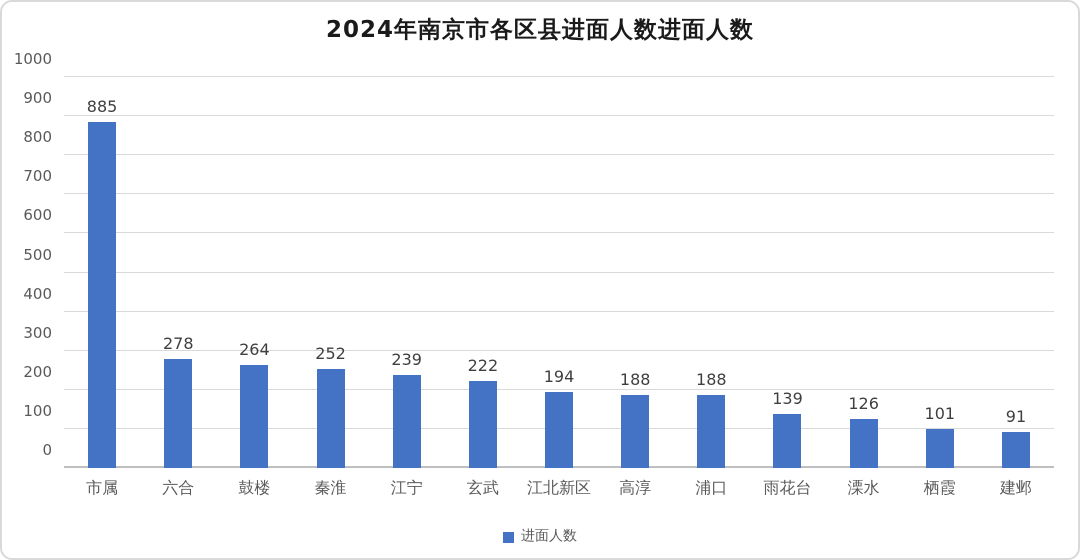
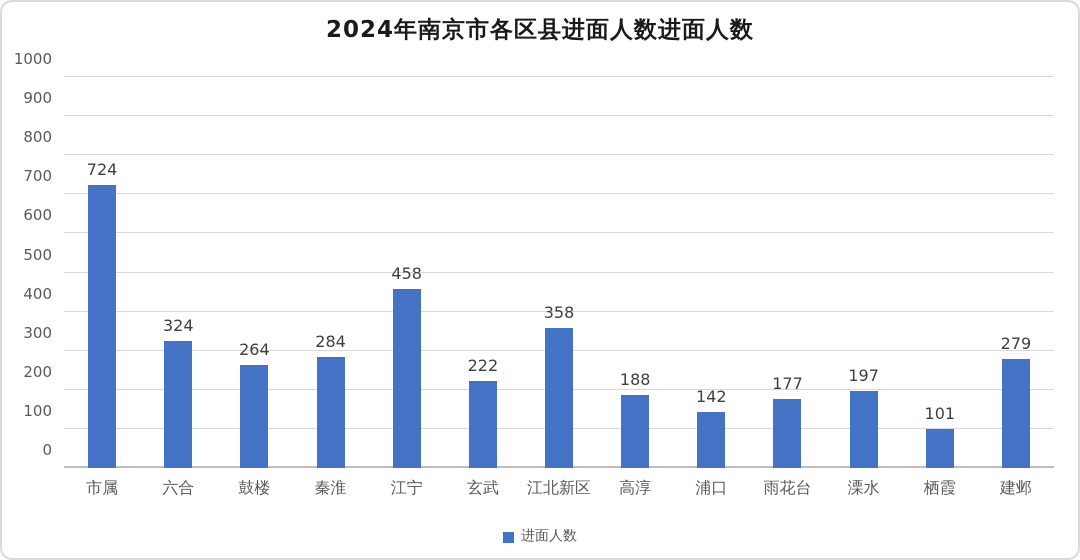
市属: 885 -> 724
六合: 278 -> 324
秦淮: 252 -> 284
江宁: 239 -> 458
江北新区: 194 -> 358
浦口: 188 -> 142
雨花台: 139 -> 177
溧水: 126 -> 197
建邺: 91 -> 279
